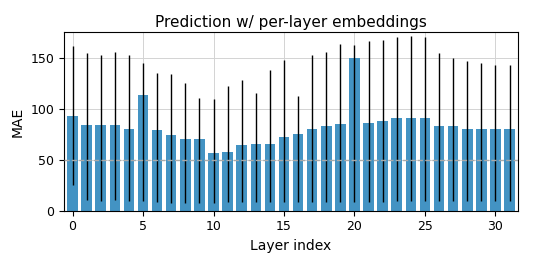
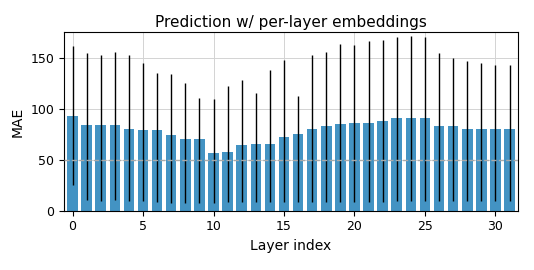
5: 114 -> 79
20: 150 -> 86
